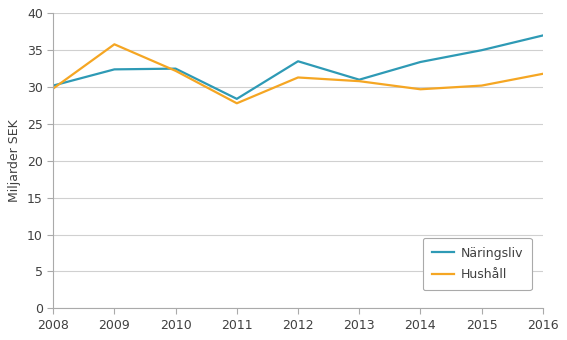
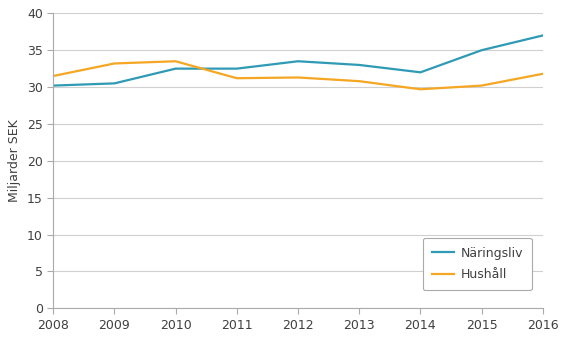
Hushåll/2008: 29.8 -> 31.5
Näringsliv/2009: 32.4 -> 30.5
Hushåll/2009: 35.8 -> 33.2
Hushåll/2010: 32.2 -> 33.5
Näringsliv/2011: 28.4 -> 32.5
Hushåll/2011: 27.8 -> 31.2
Näringsliv/2013: 31.0 -> 33.0
Näringsliv/2014: 33.4 -> 32.0
